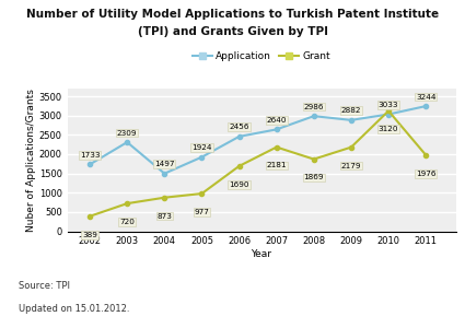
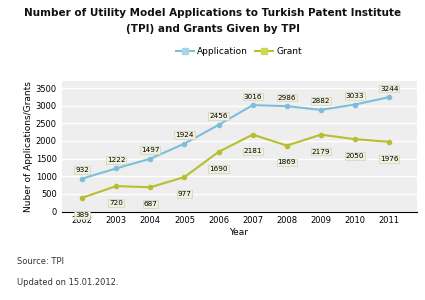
Application/2002: 1733 -> 932
Application/2003: 2309 -> 1222
Grant/2004: 873 -> 687
Application/2007: 2640 -> 3016
Grant/2010: 3120 -> 2050
